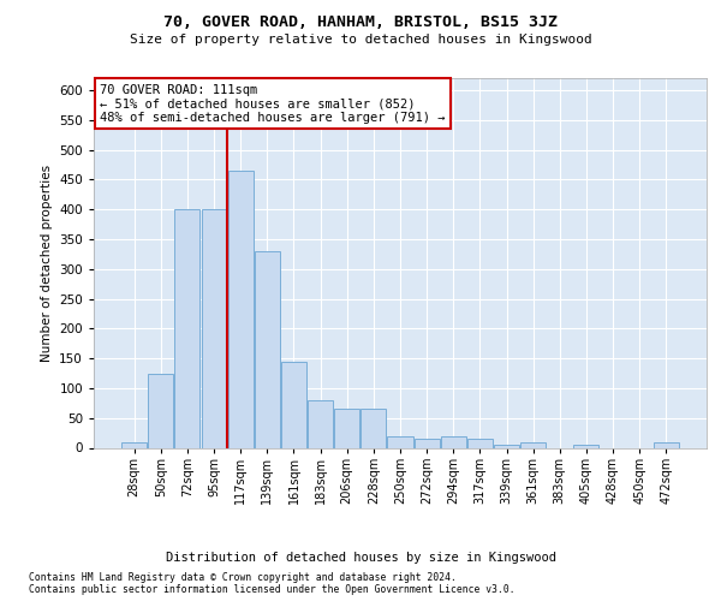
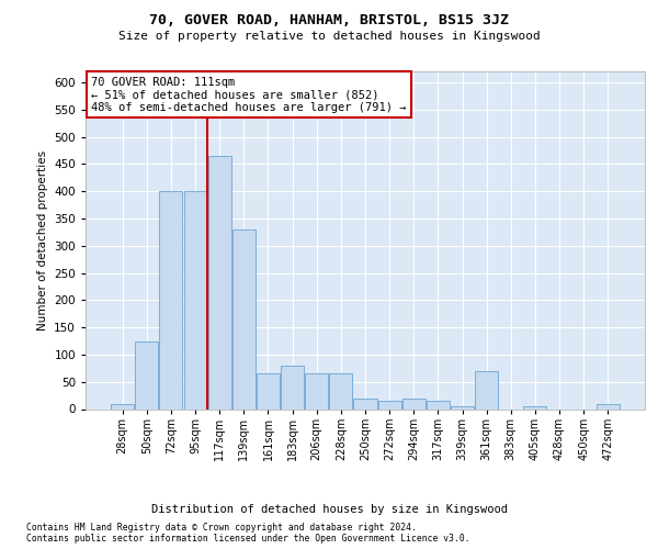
161sqm: 145 -> 65
361sqm: 10 -> 70
